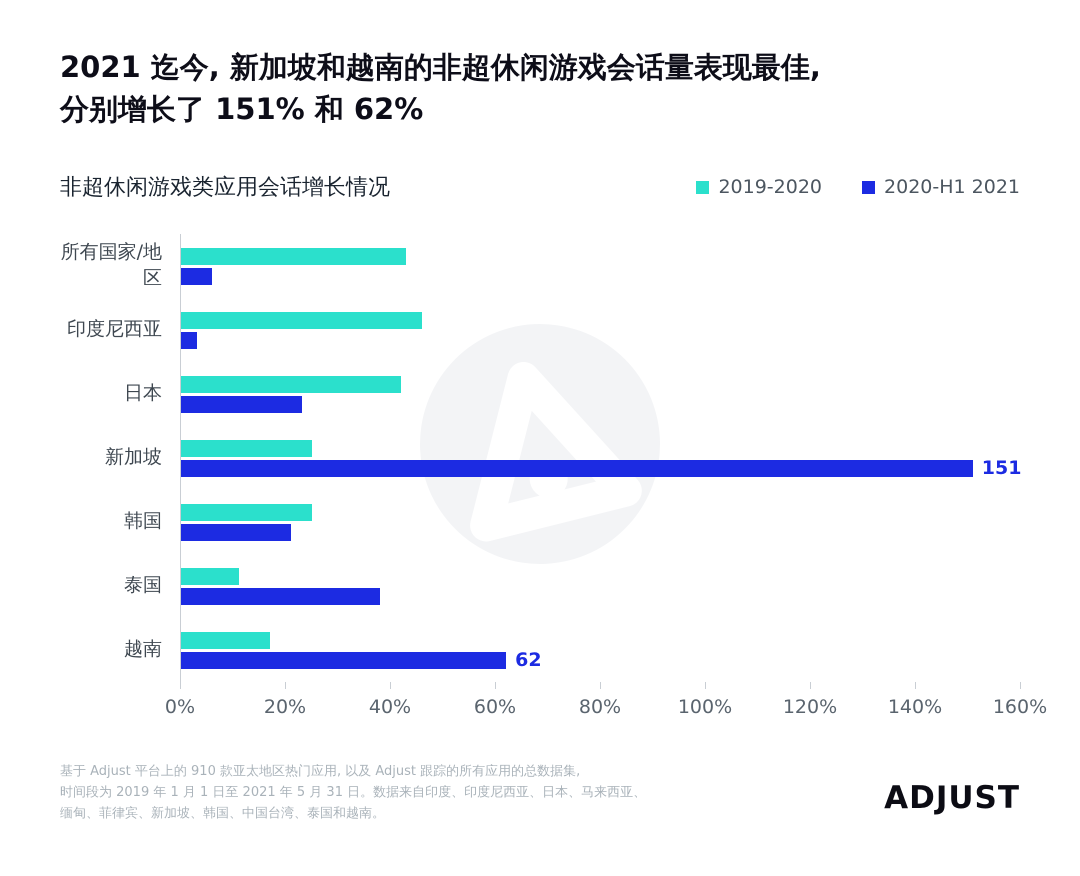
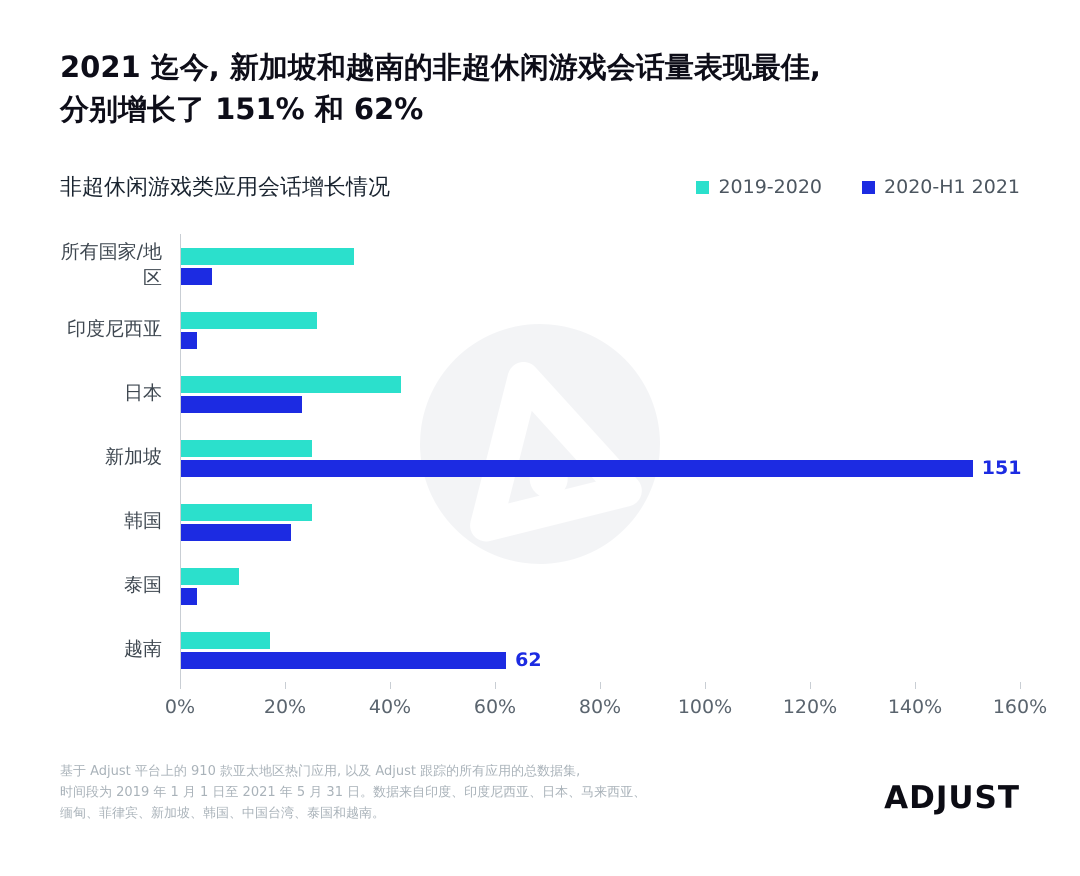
2019-2020/所有国家/地区: 43% -> 33%
2019-2020/印度尼西亚: 46% -> 26%
2020-H1 2021/泰国: 38% -> 3%
